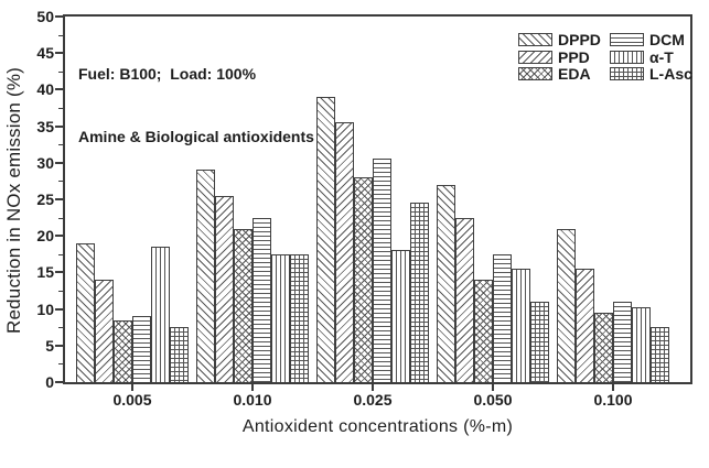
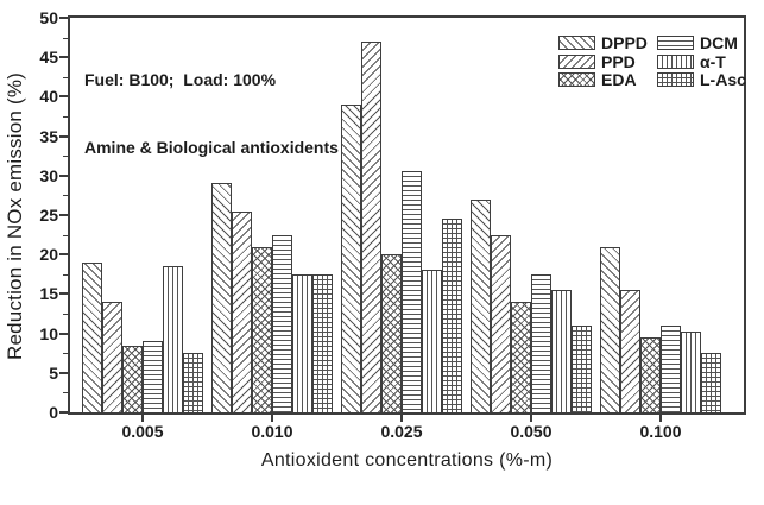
PPD/0.025: 36 -> 47
EDA/0.025: 28 -> 20
